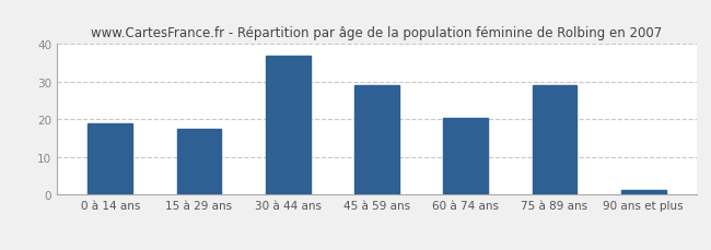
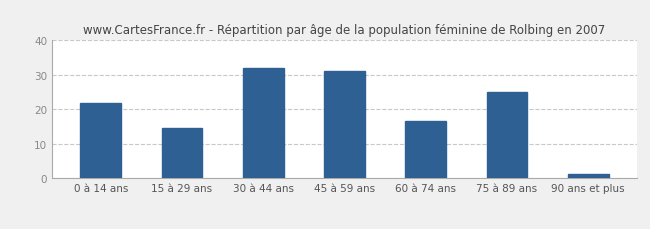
0 à 14 ans: 19.0 -> 22.0
15 à 29 ans: 17.5 -> 14.5
30 à 44 ans: 37.0 -> 32.0
45 à 59 ans: 29.0 -> 31.0
60 à 74 ans: 20.5 -> 16.5
75 à 89 ans: 29.0 -> 25.0
